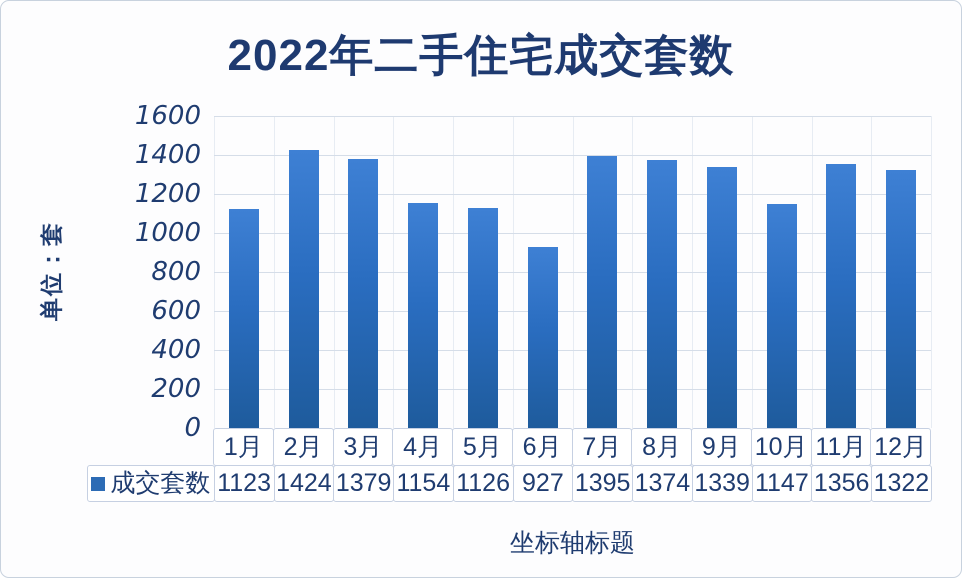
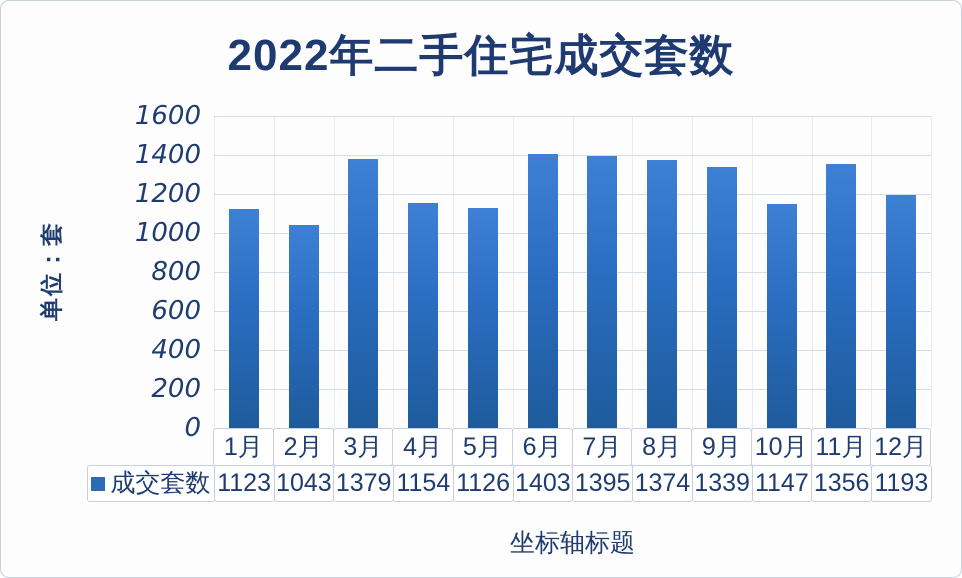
2月: 1424 -> 1043
6月: 927 -> 1403
12月: 1322 -> 1193
